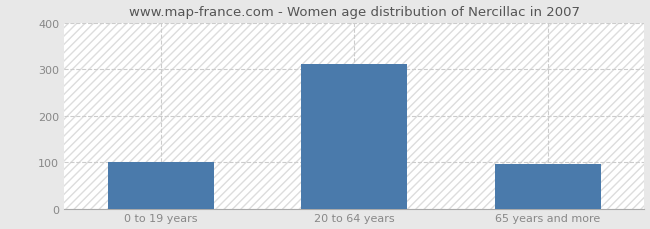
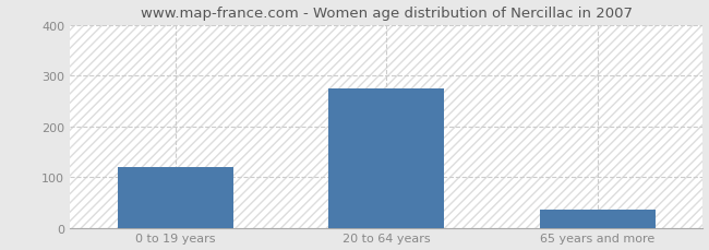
0 to 19 years: 100 -> 120
20 to 64 years: 312 -> 275
65 years and more: 95 -> 35
